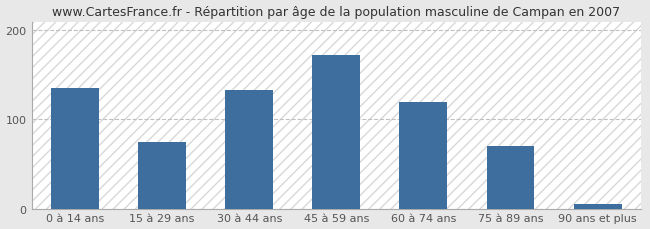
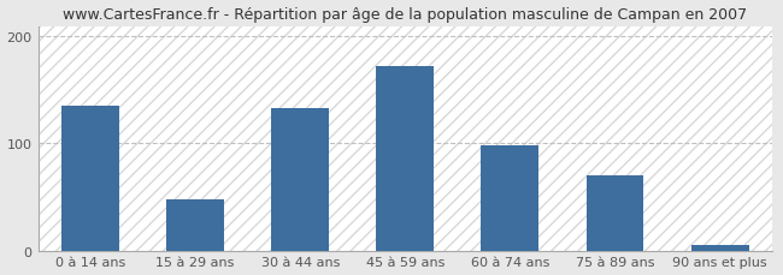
15 à 29 ans: 75 -> 48
60 à 74 ans: 120 -> 98
